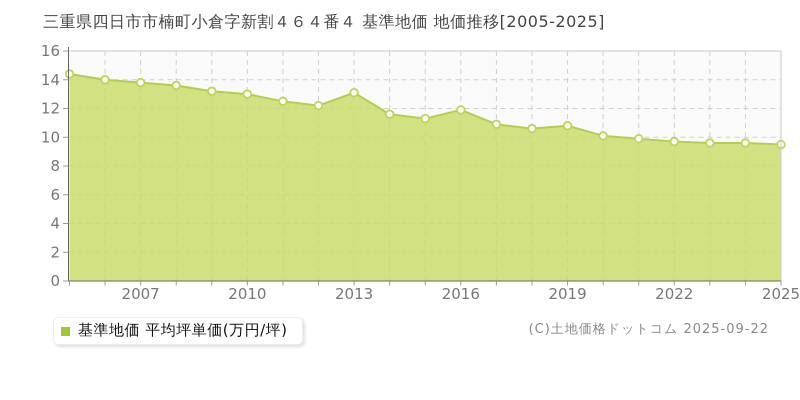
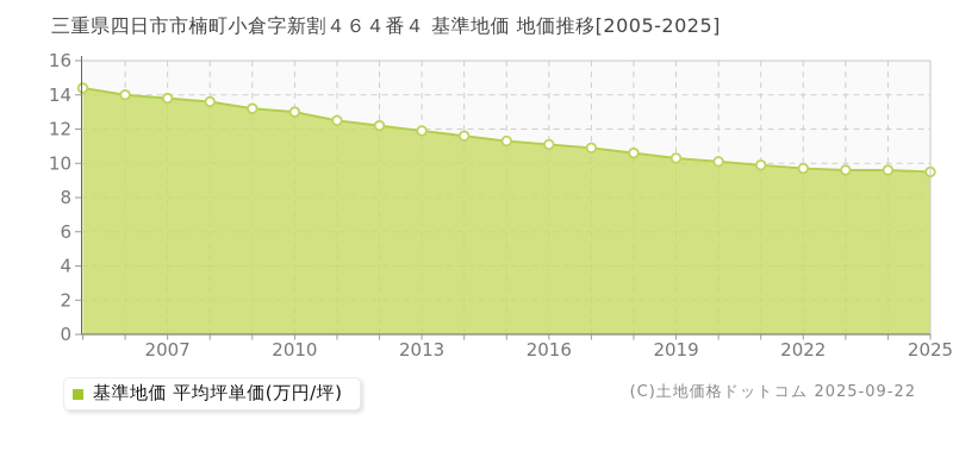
2013: 13.1 -> 11.9
2016: 11.9 -> 11.1
2019: 10.8 -> 10.3
